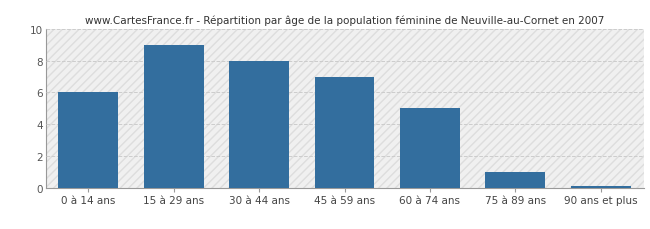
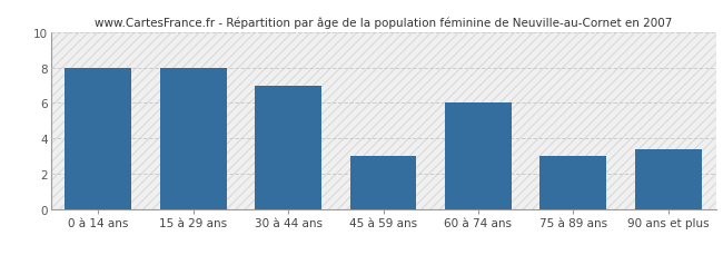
0 à 14 ans: 6.0 -> 8.0
15 à 29 ans: 9.0 -> 8.0
30 à 44 ans: 8.0 -> 7.0
45 à 59 ans: 7.0 -> 3.0
60 à 74 ans: 5.0 -> 6.0
75 à 89 ans: 1.0 -> 3.0
90 ans et plus: 0.1 -> 3.4
